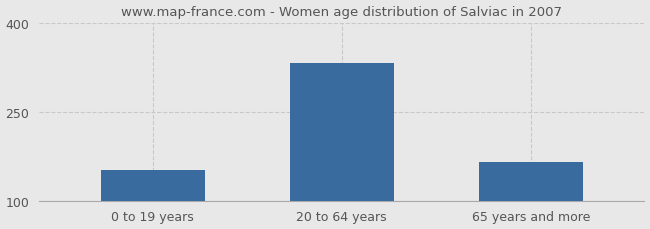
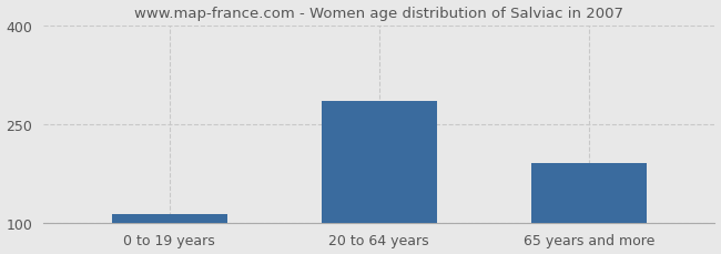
0 to 19 years: 152 -> 113
20 to 64 years: 332 -> 285
65 years and more: 166 -> 190
